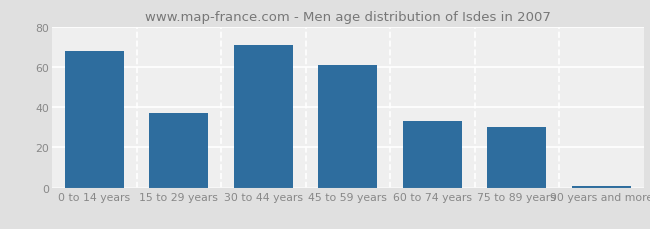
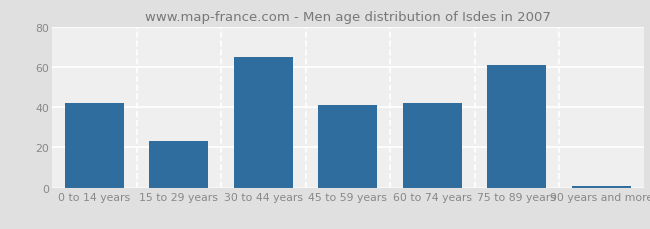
0 to 14 years: 68 -> 42
15 to 29 years: 37 -> 23
30 to 44 years: 71 -> 65
45 to 59 years: 61 -> 41
60 to 74 years: 33 -> 42
75 to 89 years: 30 -> 61
